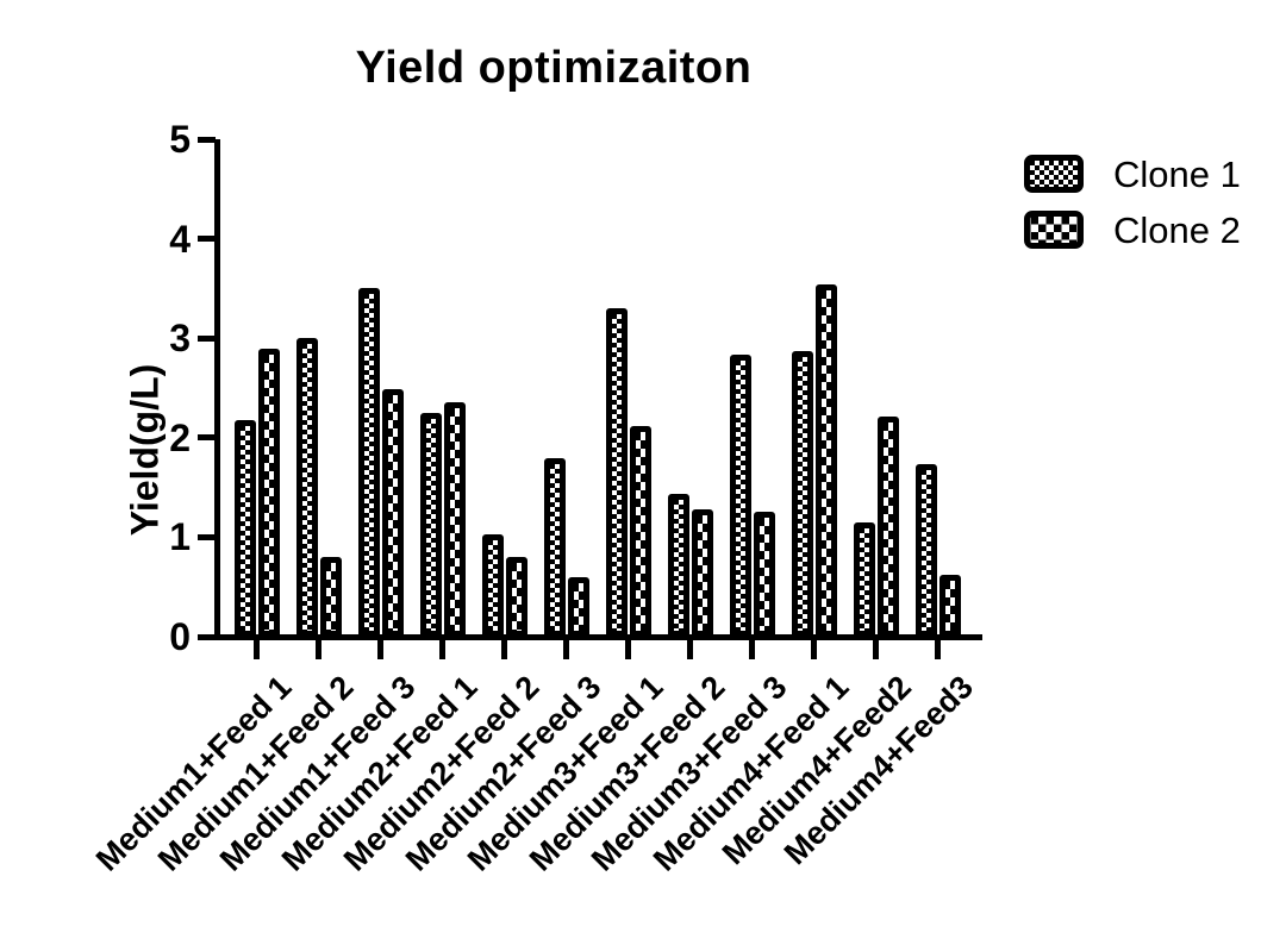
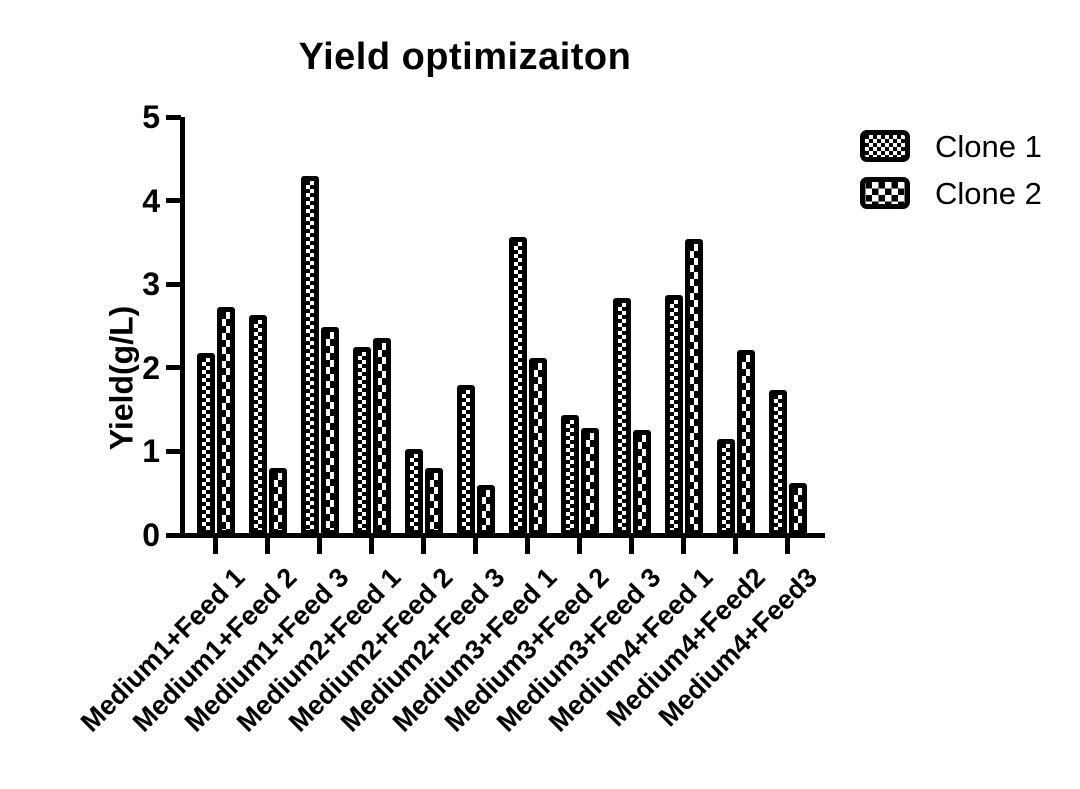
Clone 2/Medium1+Feed 1: 2.9 -> 2.7
Clone 1/Medium1+Feed 2: 3.0 -> 2.6
Clone 1/Medium1+Feed 3: 3.5 -> 4.3
Clone 1/Medium3+Feed 1: 3.3 -> 3.6
